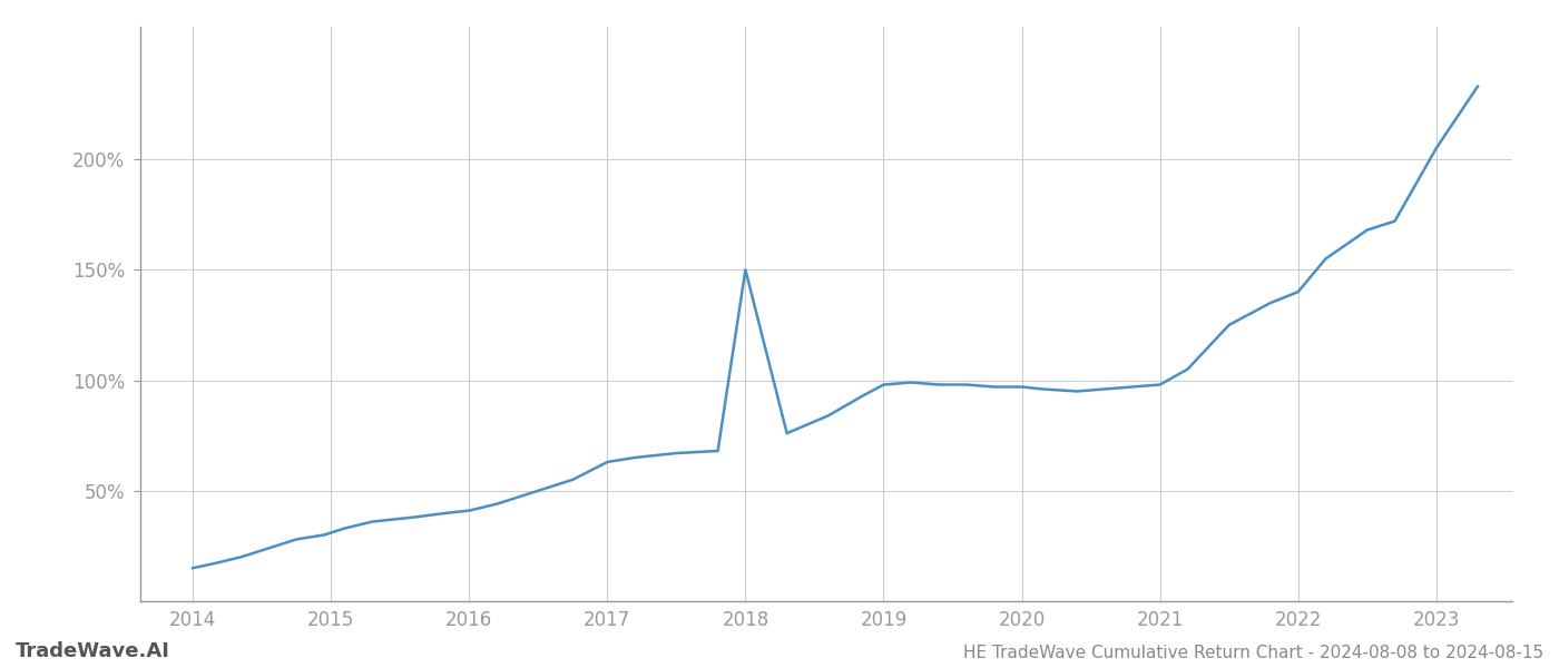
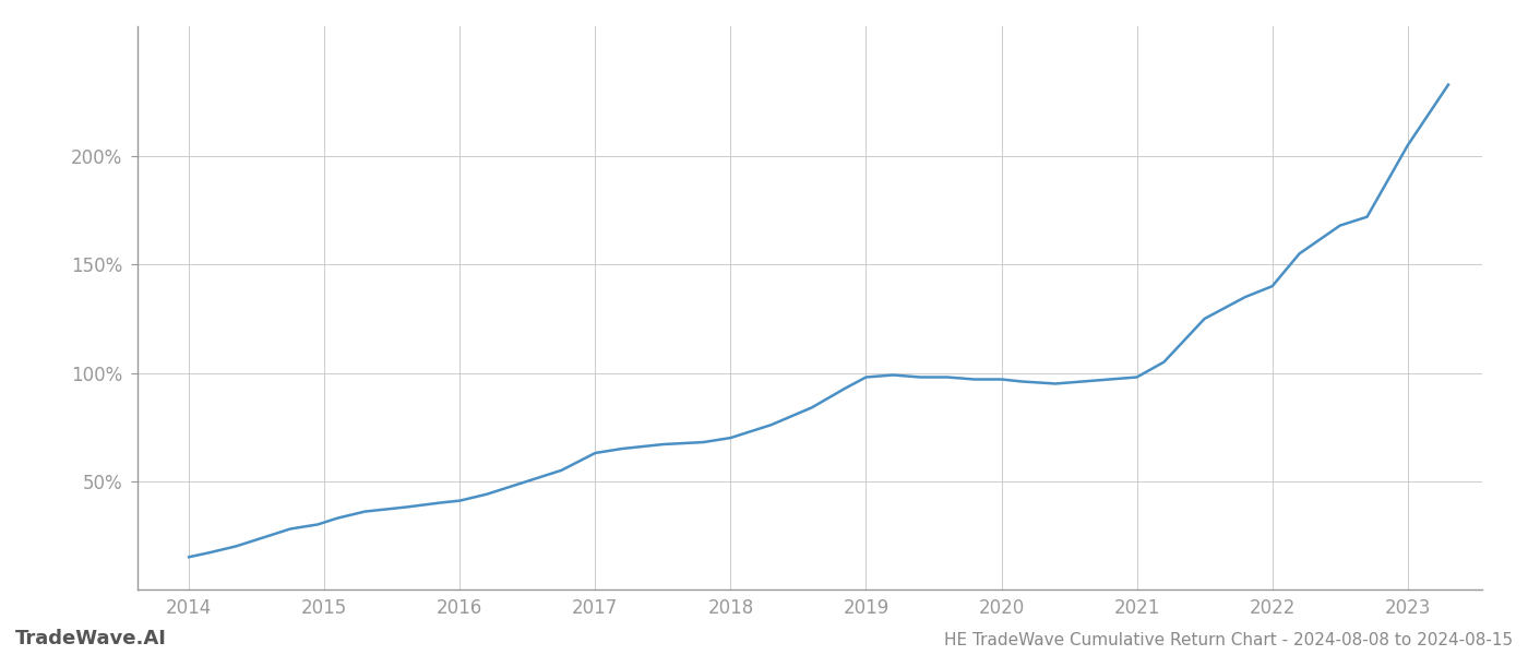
2018: 150% -> 70%
